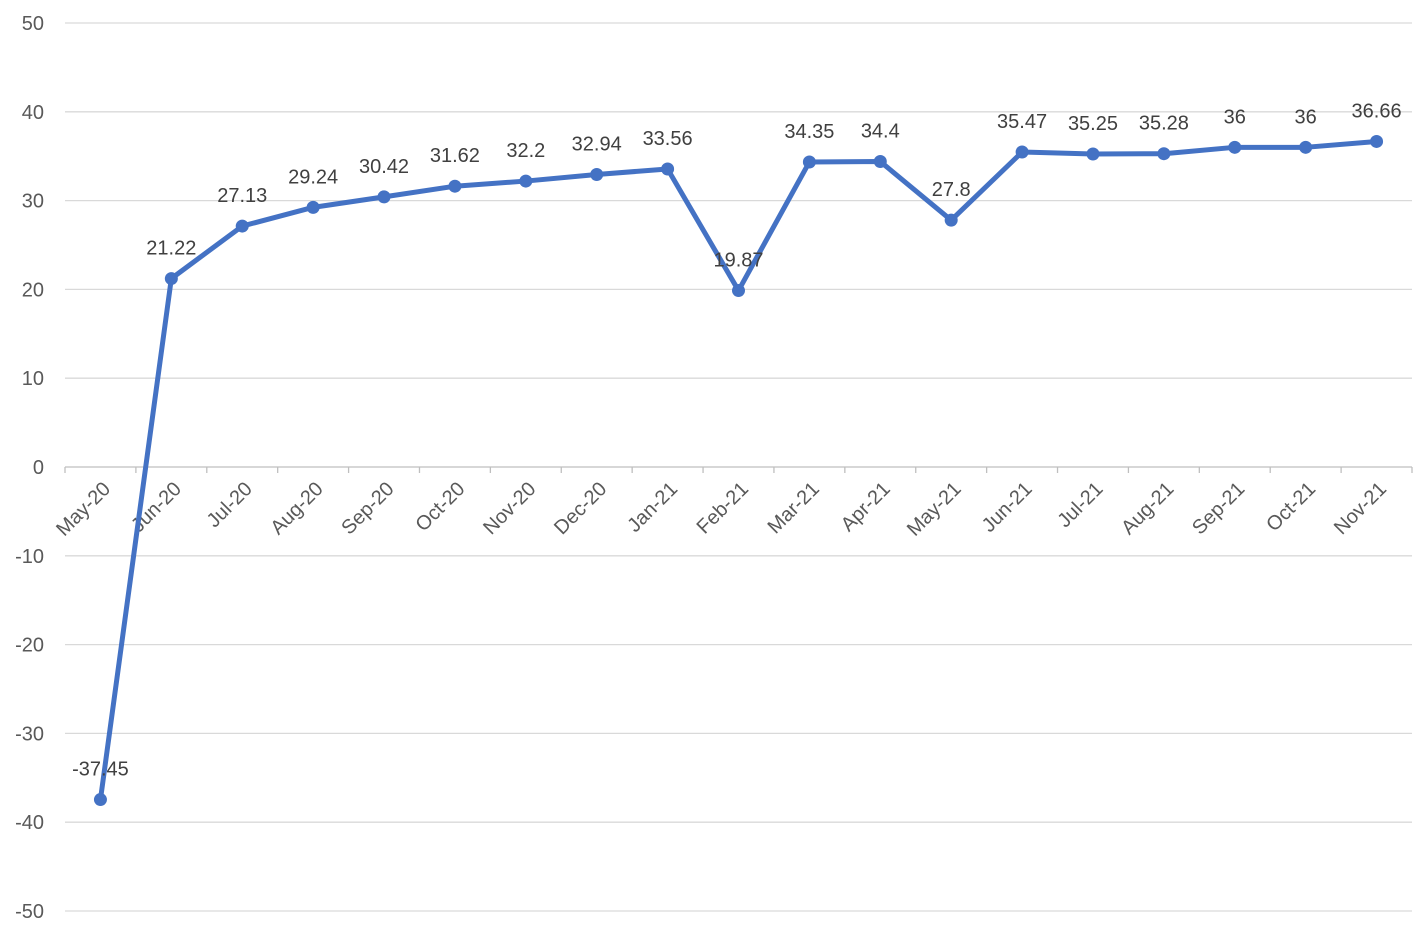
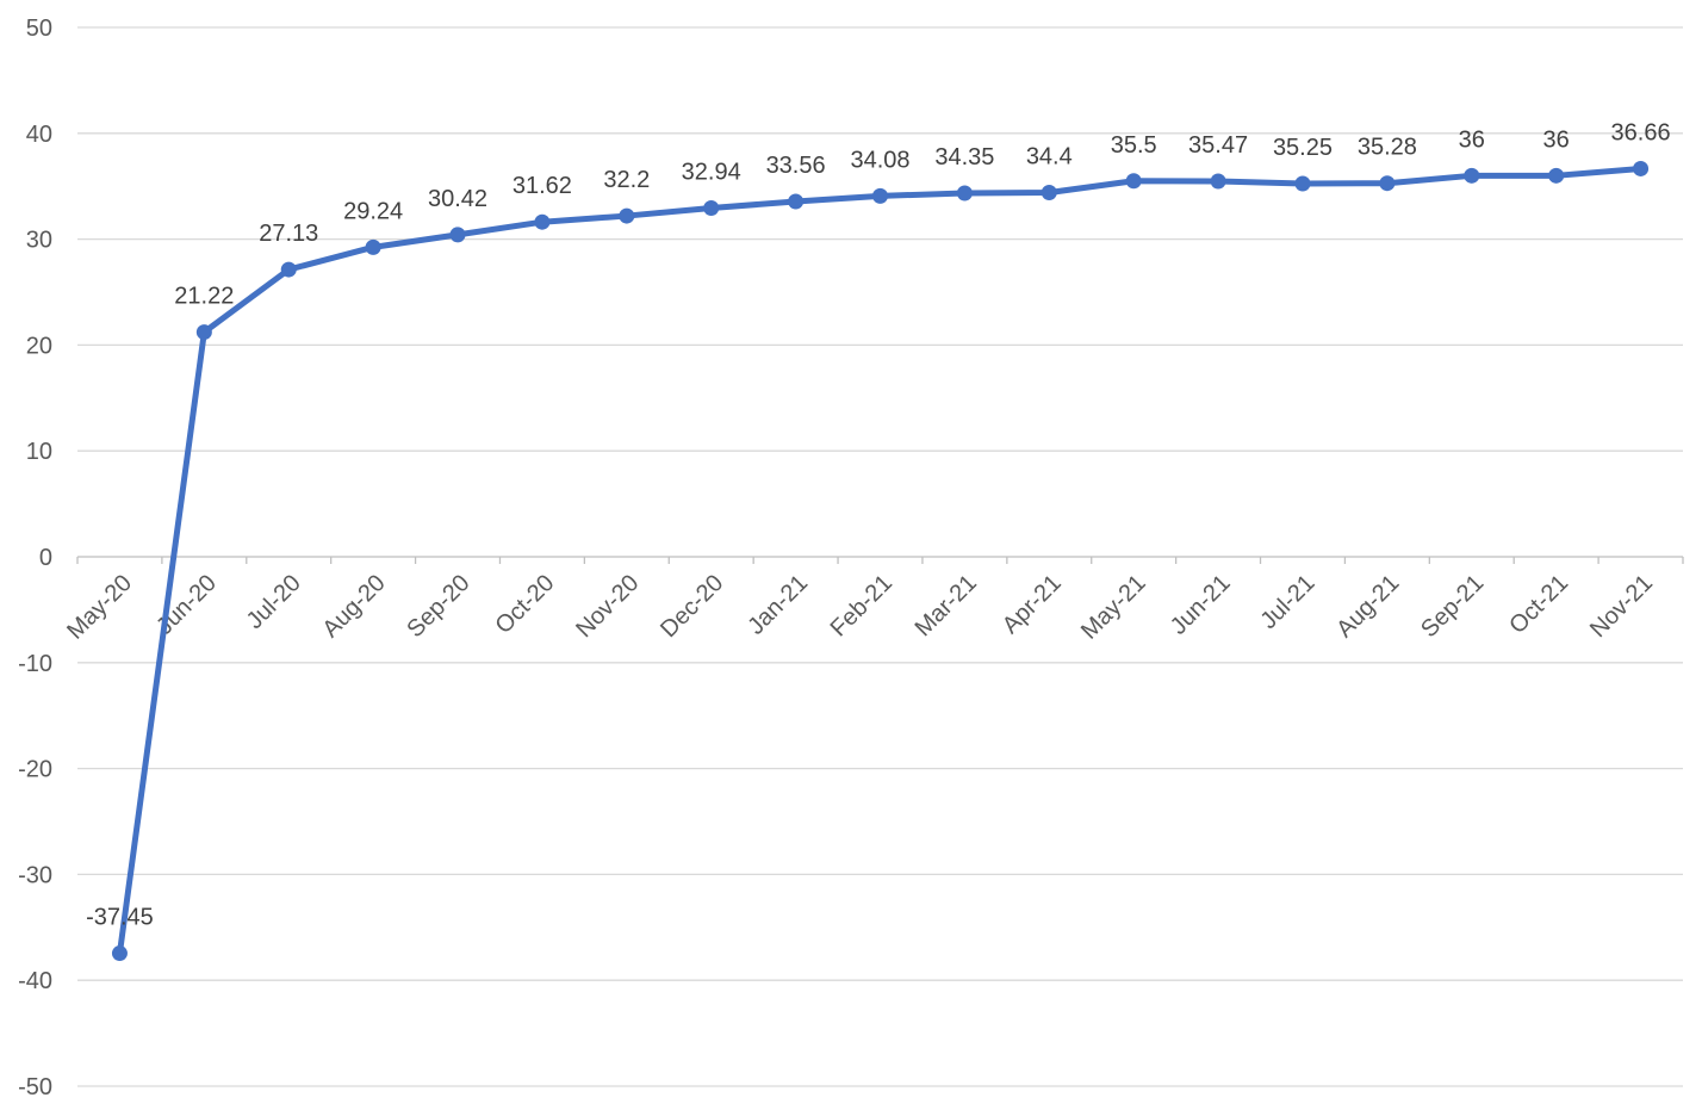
Feb-21: 19.87 -> 34.08
May-21: 27.8 -> 35.5
